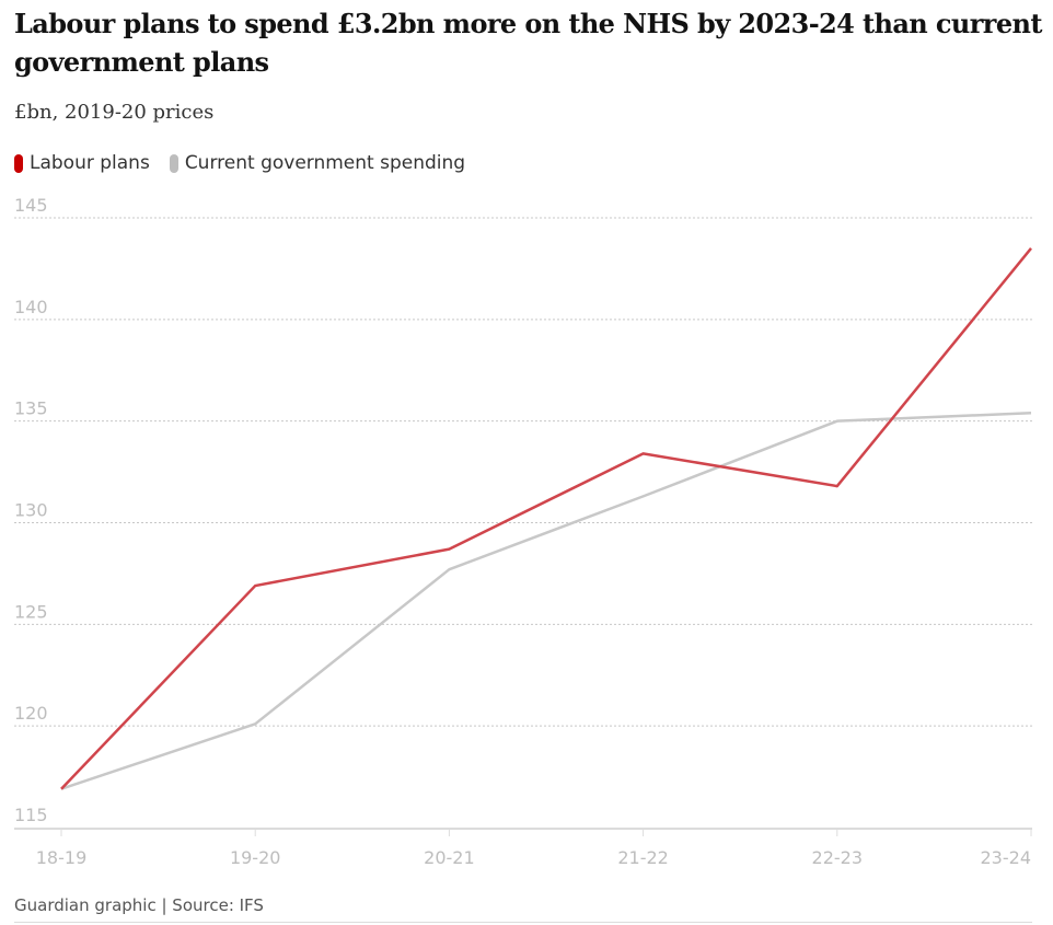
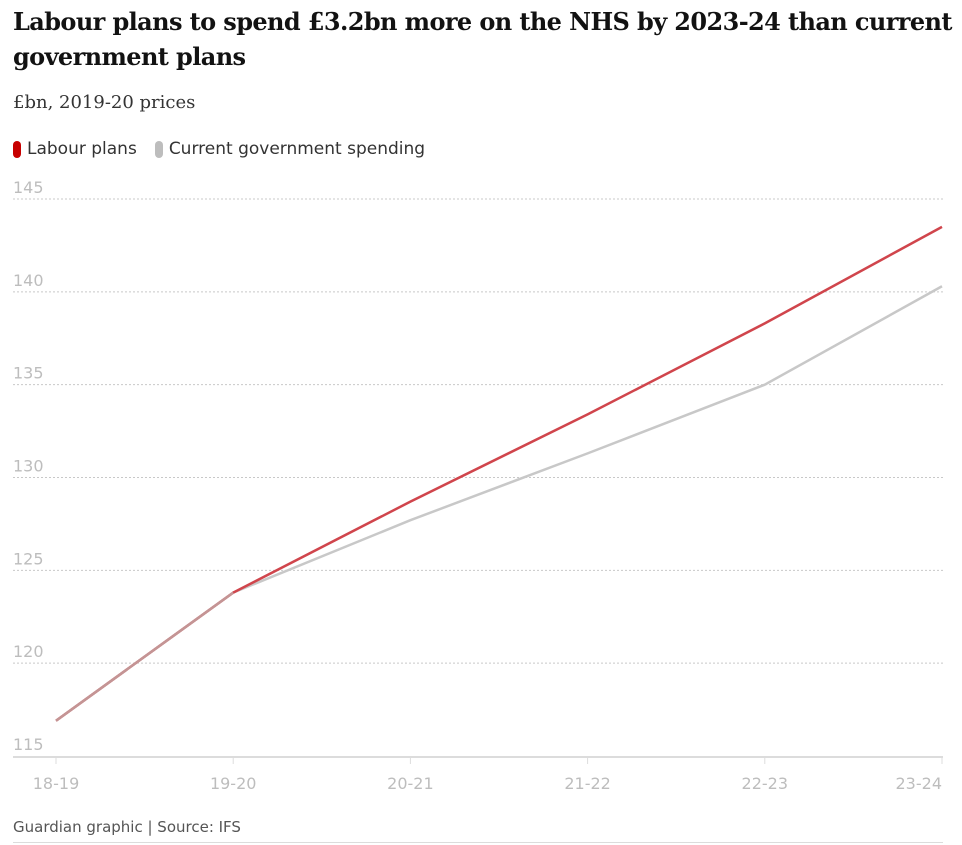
Labour plans/19-20: 126.9 -> 123.8
Current government spending/19-20: 120.1 -> 123.8
Labour plans/22-23: 131.8 -> 138.3
Current government spending/23-24: 135.4 -> 140.3
